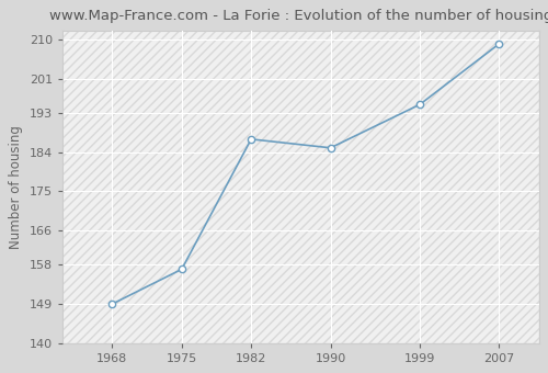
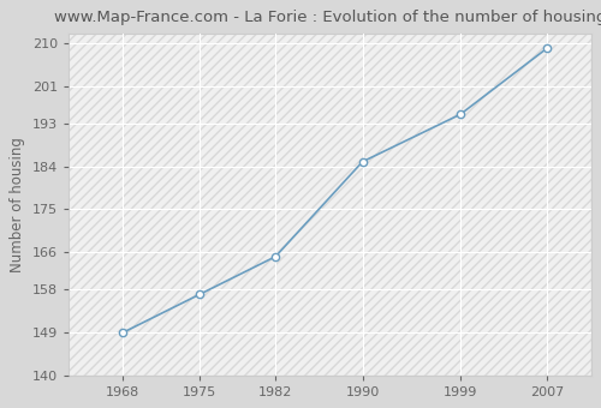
1982: 187 -> 165
